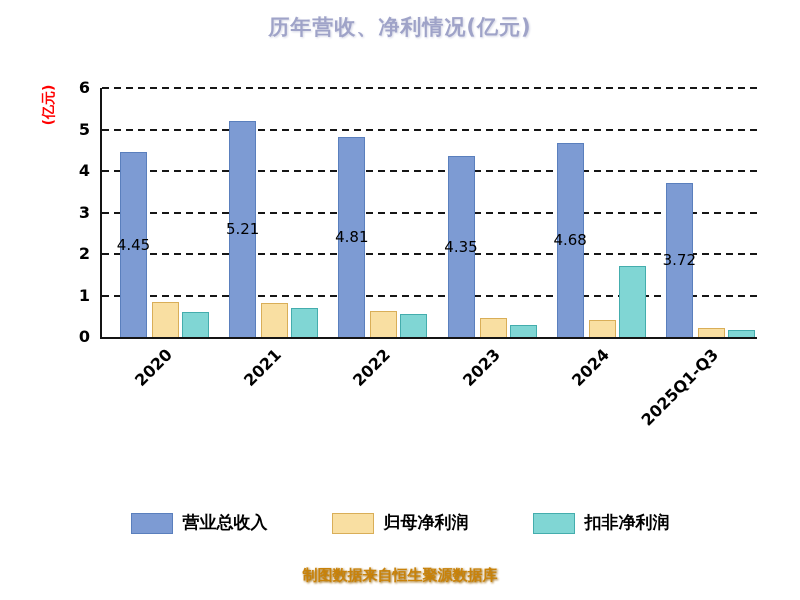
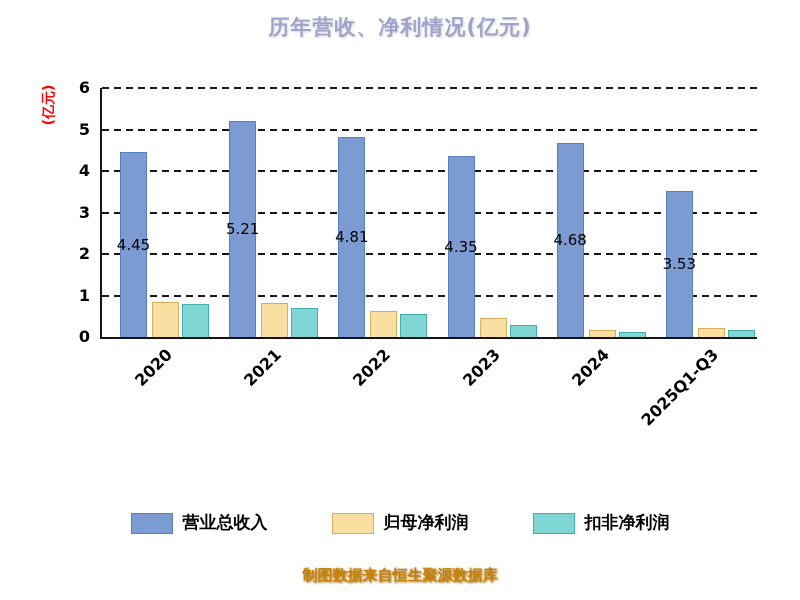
扣非净利润/2020: 0.6 -> 0.8
归母净利润/2024: 0.4 -> 0.2
扣非净利润/2024: 1.7 -> 0.1
营业总收入/2025Q1-Q3: 3.72 -> 3.53
